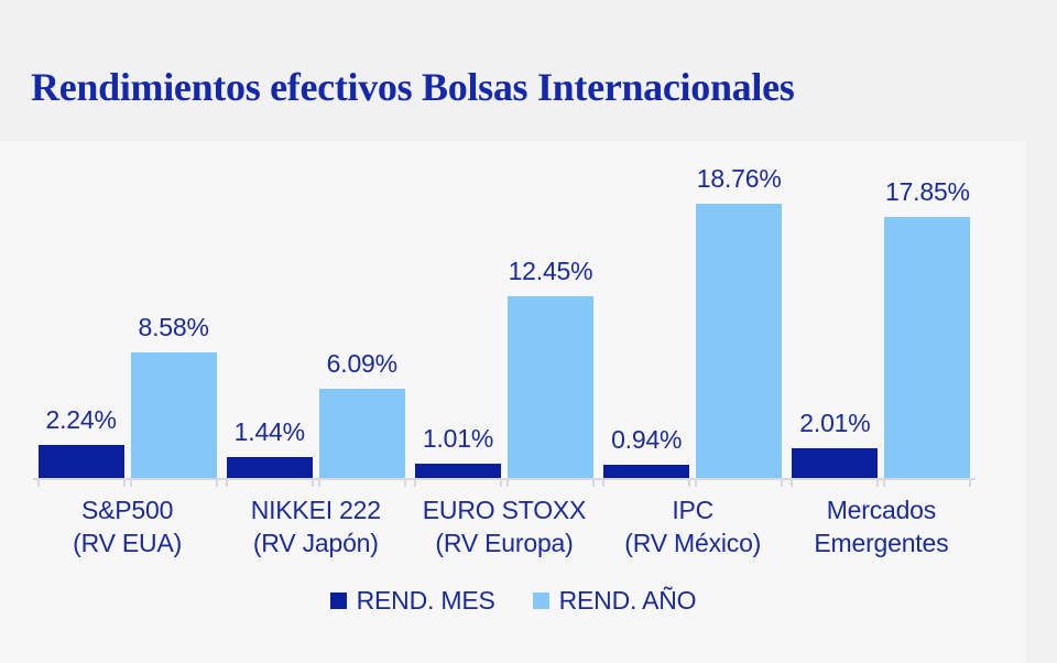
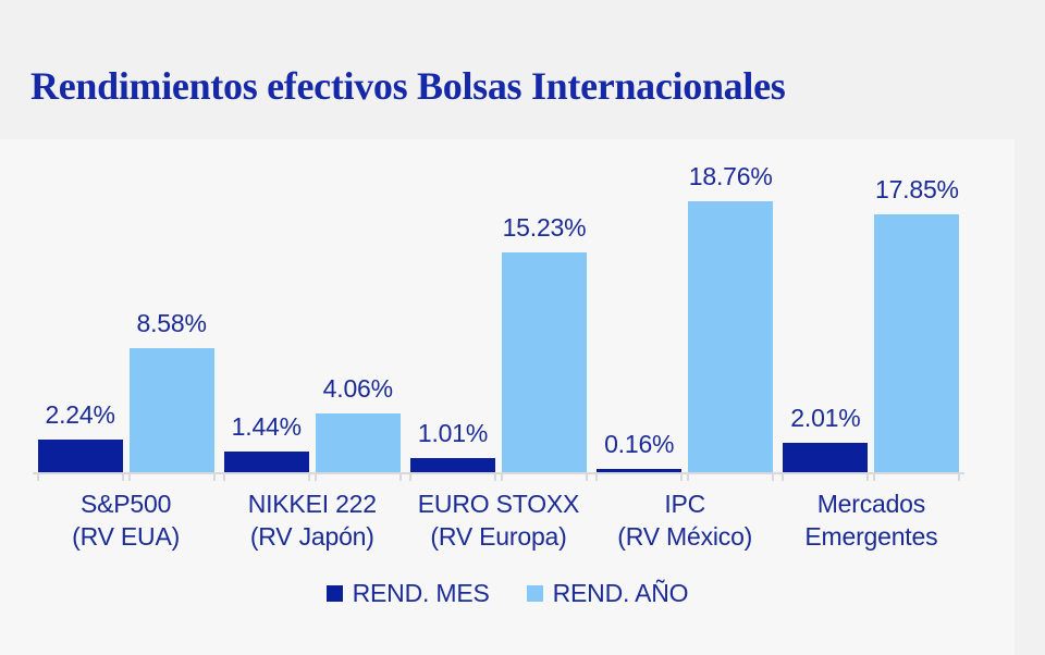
REND. AÑO/NIKKEI 222 (RV Japón): 6.09% -> 4.06%
REND. AÑO/EURO STOXX (RV Europa): 12.45% -> 15.23%
REND. MES/IPC (RV México): 0.94% -> 0.16%
